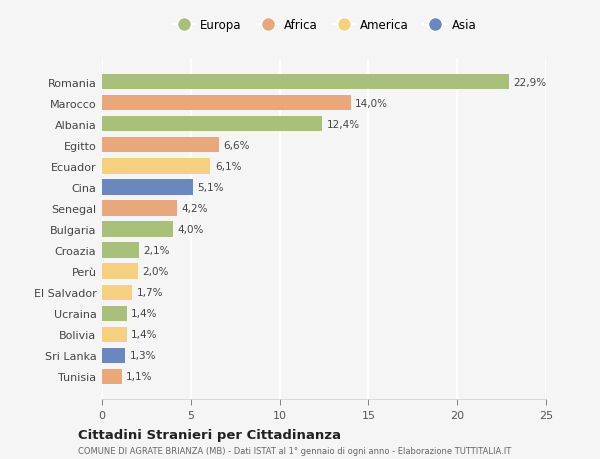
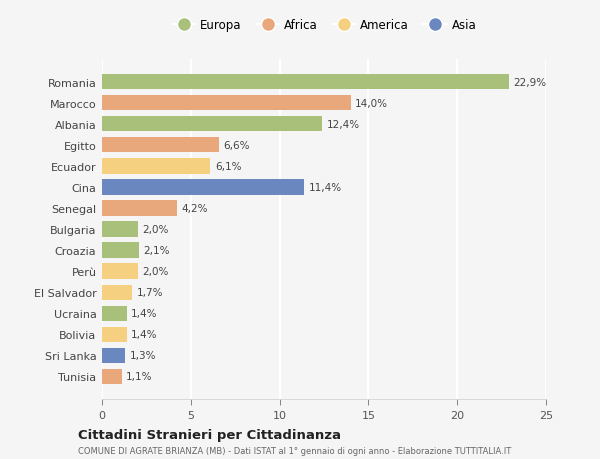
Cina: 5,1% -> 11,4%
Bulgaria: 4,0% -> 2,0%
